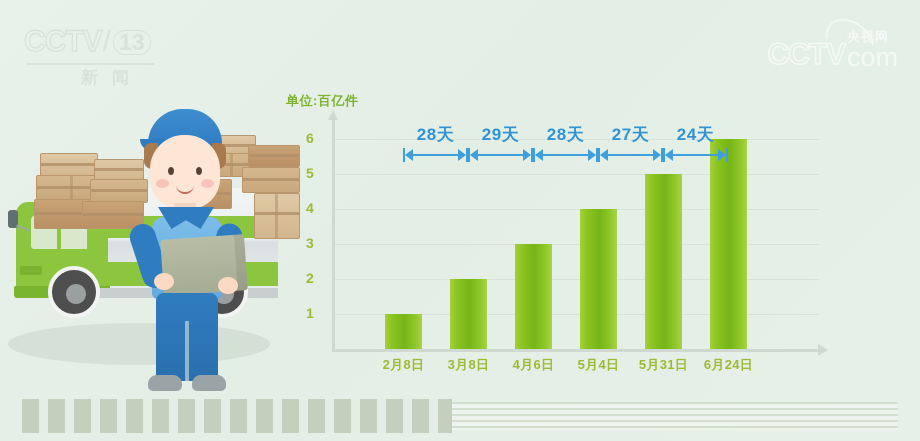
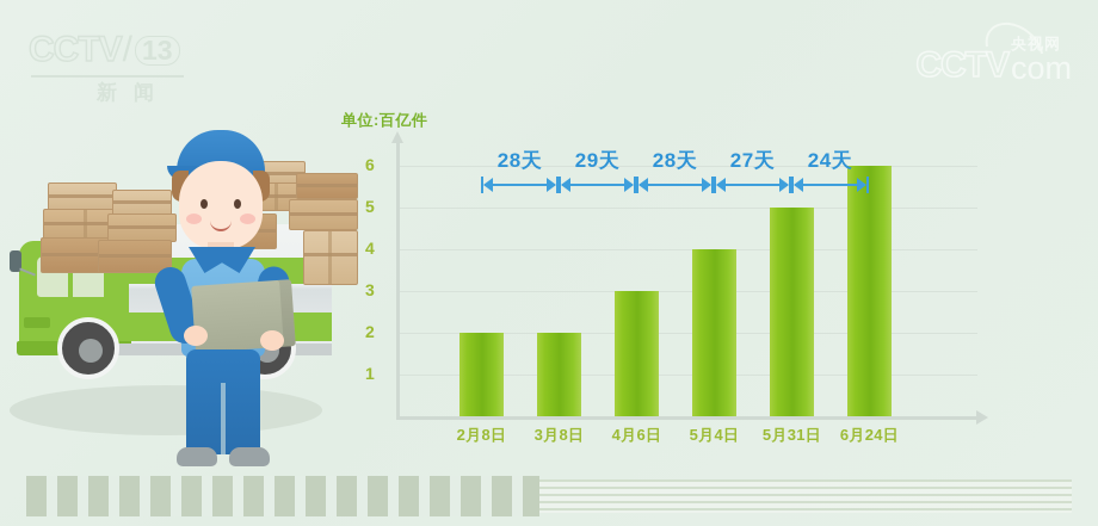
2月8日: 1 -> 2
